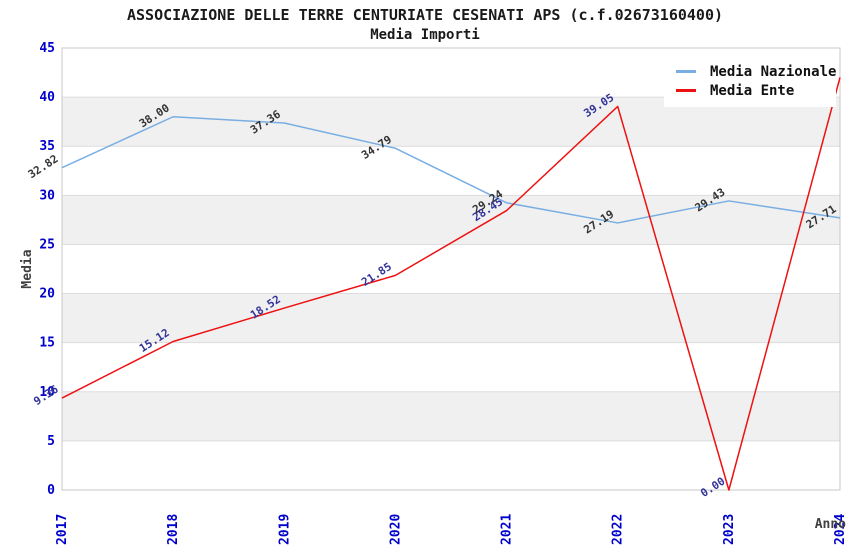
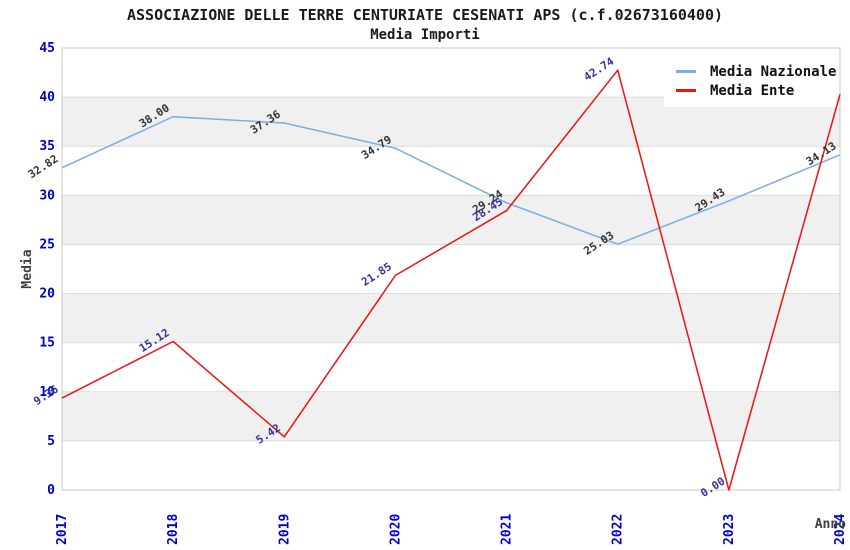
Media Ente/2019: 18.52 -> 5.42
Media Nazionale/2022: 27.19 -> 25.03
Media Ente/2022: 39.05 -> 42.74
Media Nazionale/2024: 27.71 -> 34.13
Media Ente/2024: 42.00 -> 40.27
